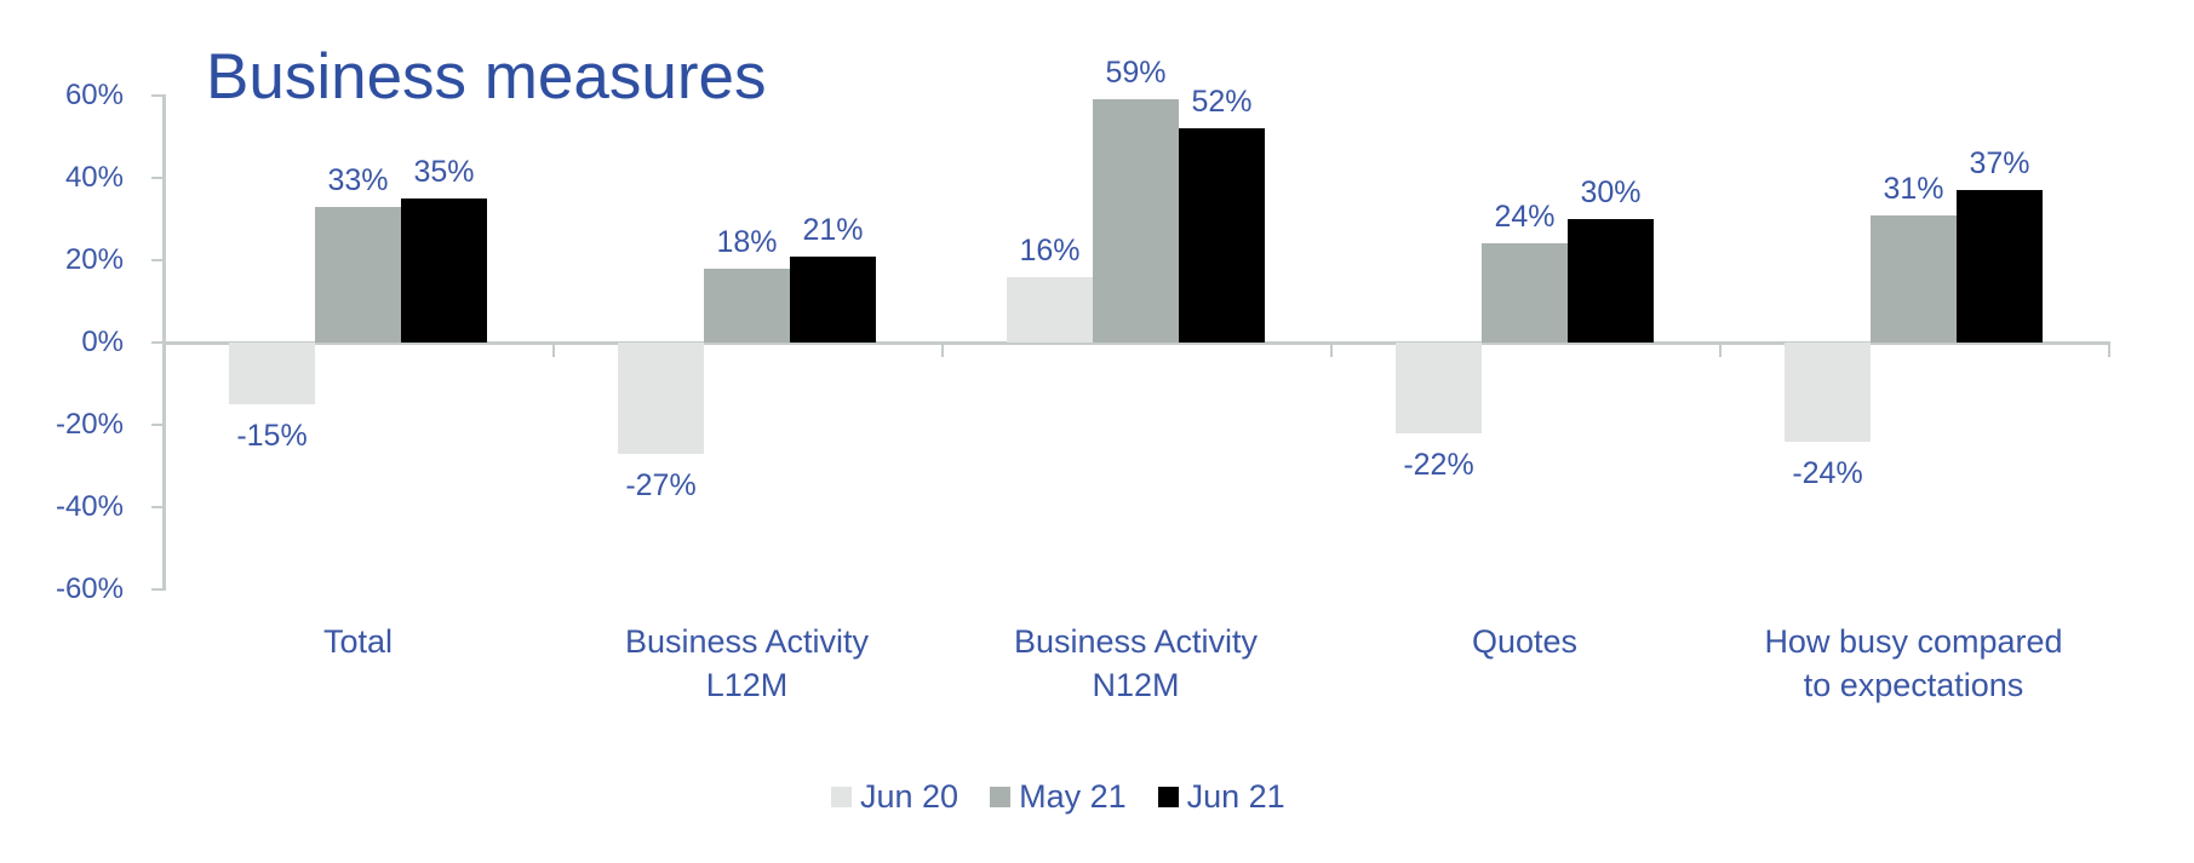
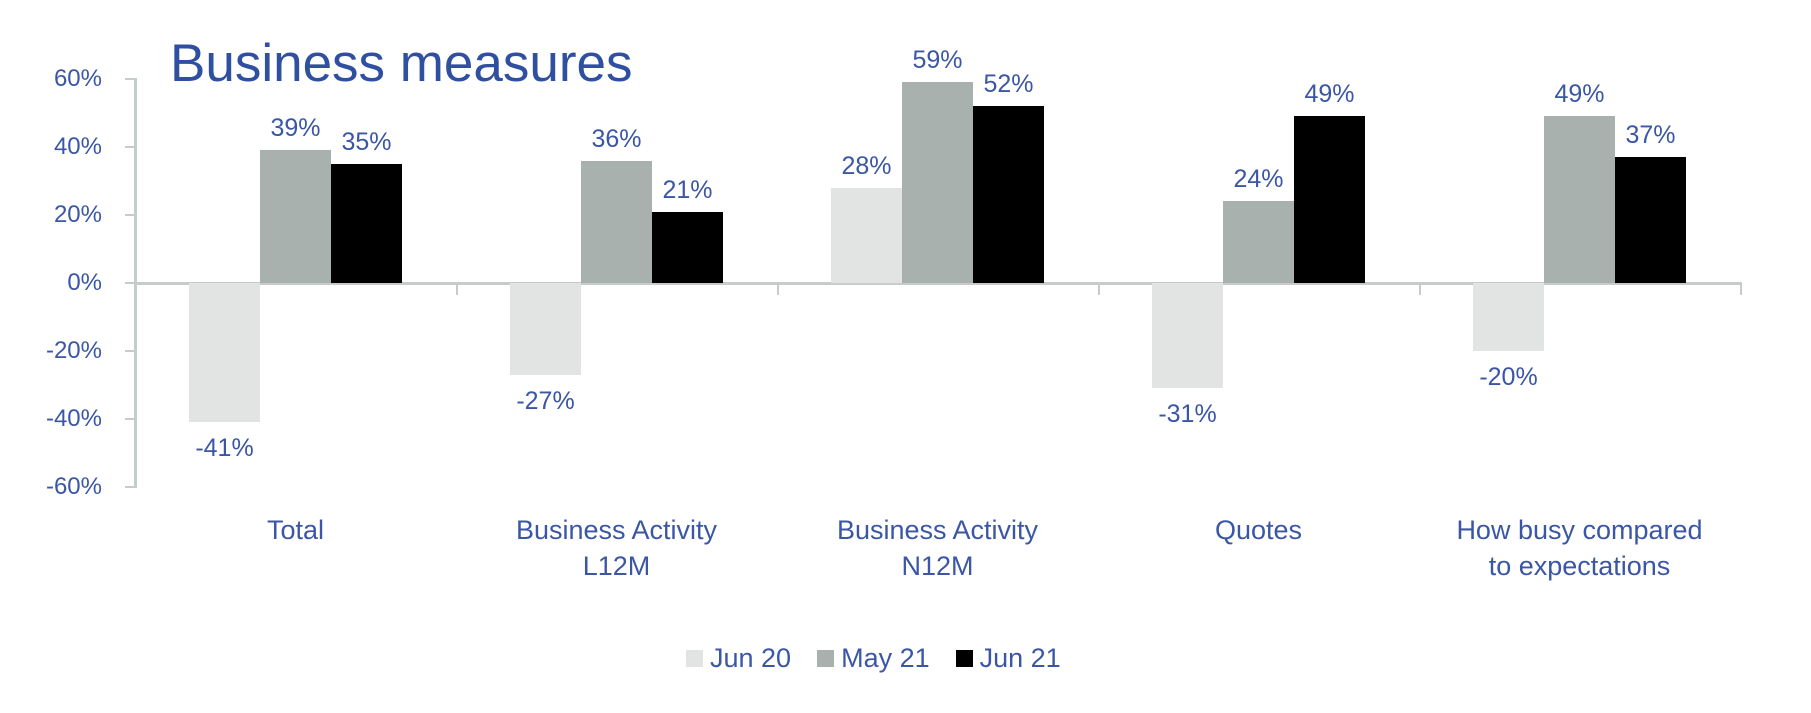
Jun 20/Total: -15% -> -41%
May 21/Total: 33% -> 39%
May 21/Business Activity L12M: 18% -> 36%
Jun 20/Business Activity N12M: 16% -> 28%
Jun 20/Quotes: -22% -> -31%
Jun 21/Quotes: 30% -> 49%
Jun 20/How busy compared to expectations: -24% -> -20%
May 21/How busy compared to expectations: 31% -> 49%
